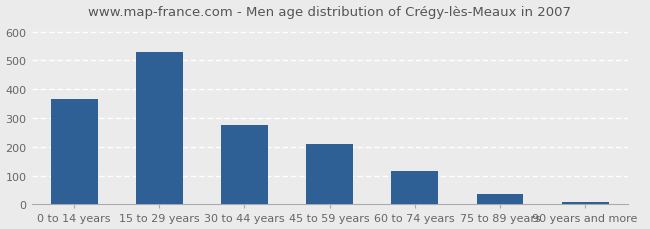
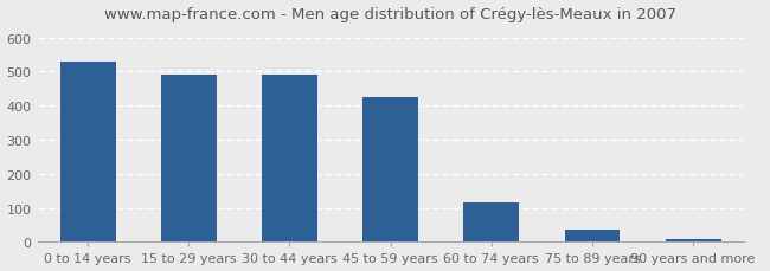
0 to 14 years: 365 -> 530
15 to 29 years: 530 -> 490
30 to 44 years: 275 -> 490
45 to 59 years: 210 -> 425
